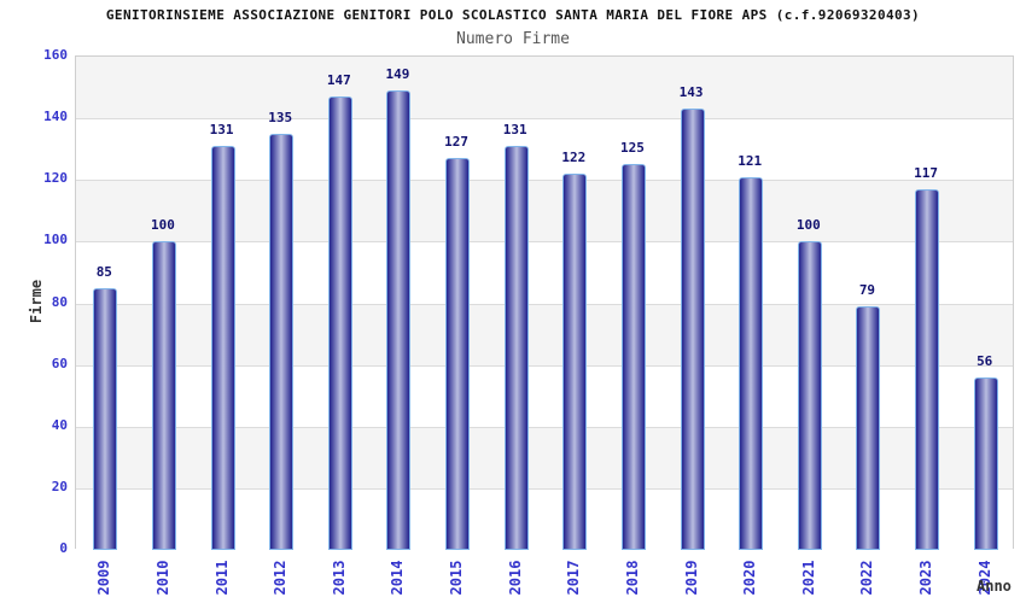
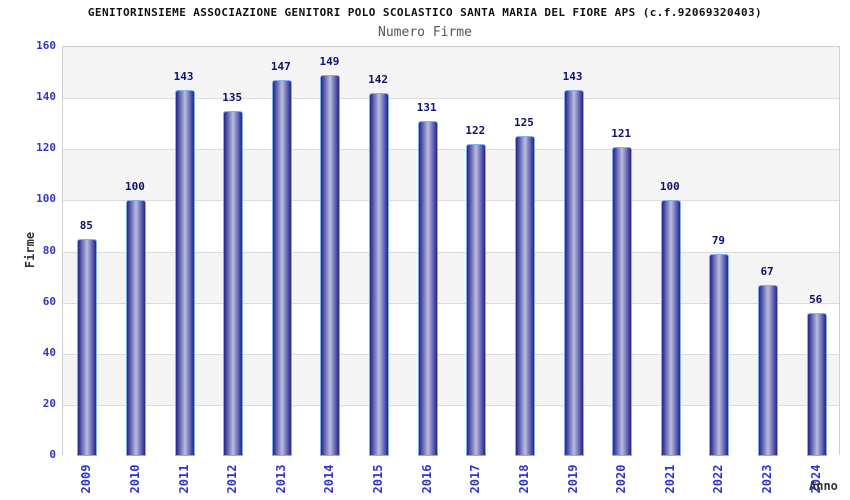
2011: 131 -> 143
2015: 127 -> 142
2023: 117 -> 67
